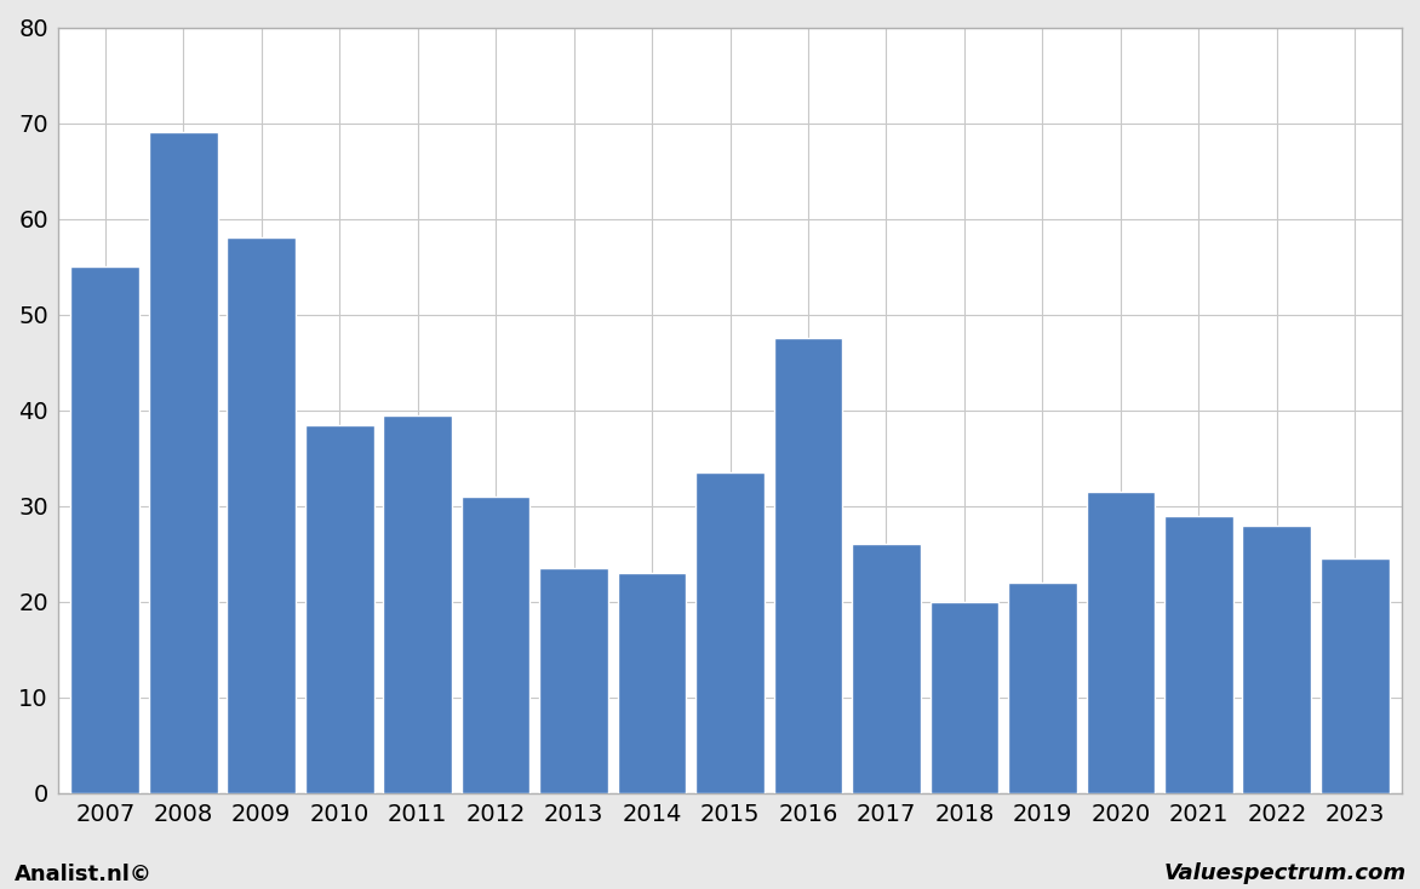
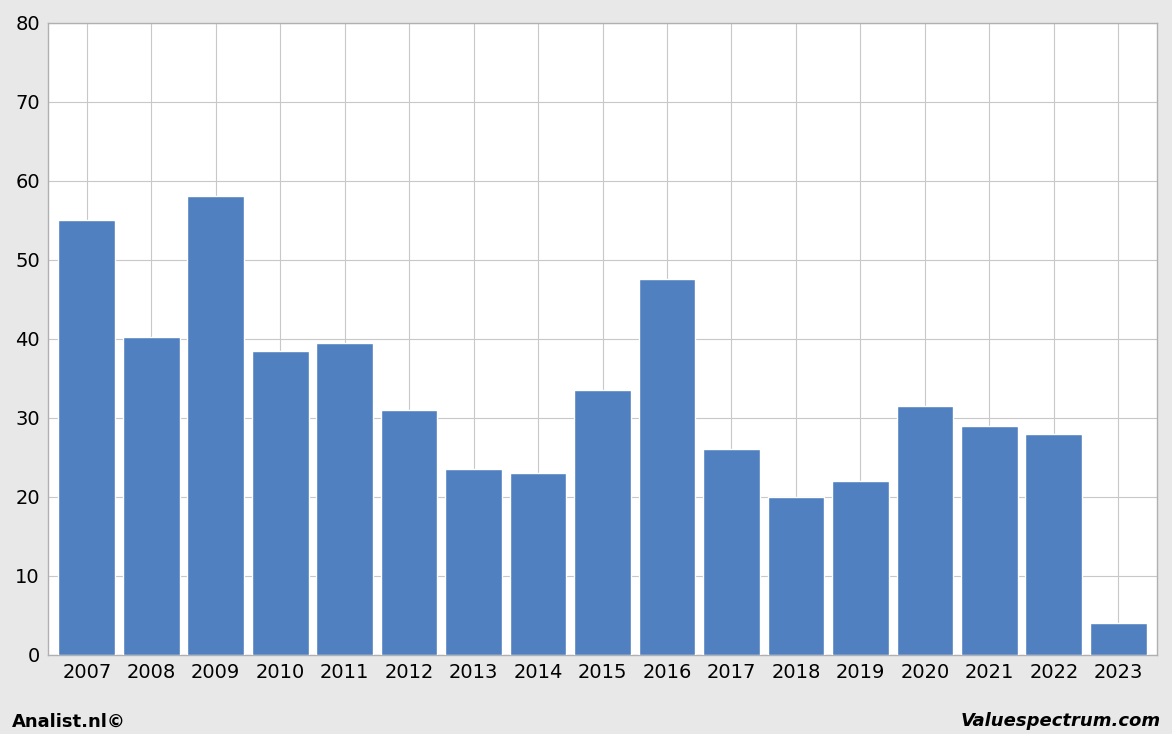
2008: 69.0 -> 40.2
2023: 24.5 -> 4.0
